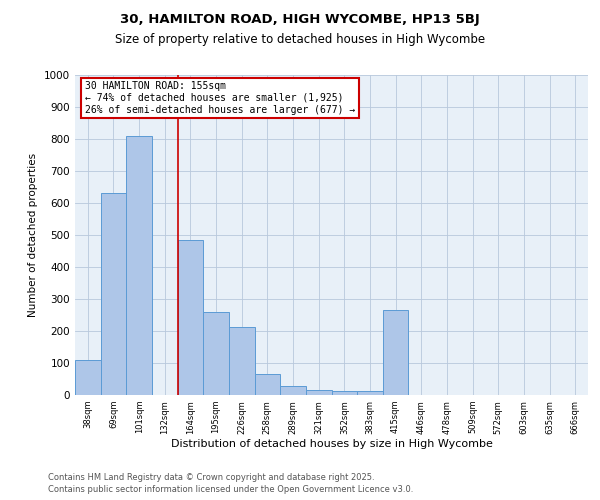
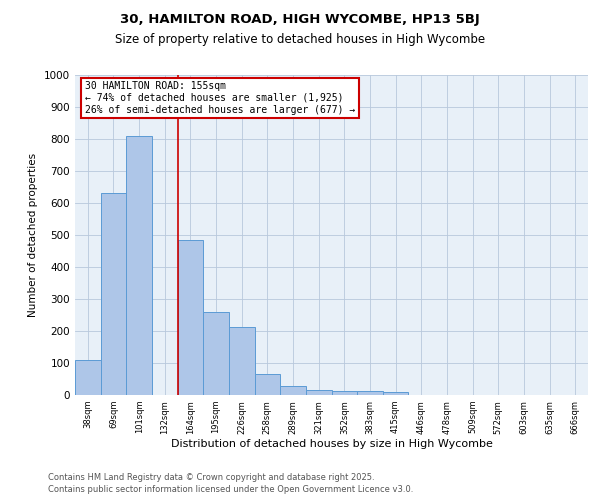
415sqm: 265 -> 8
